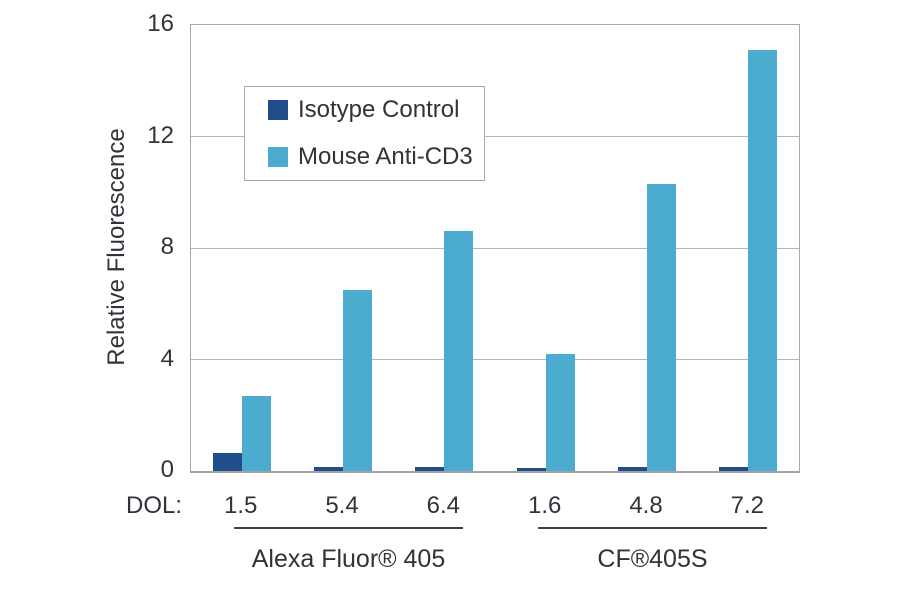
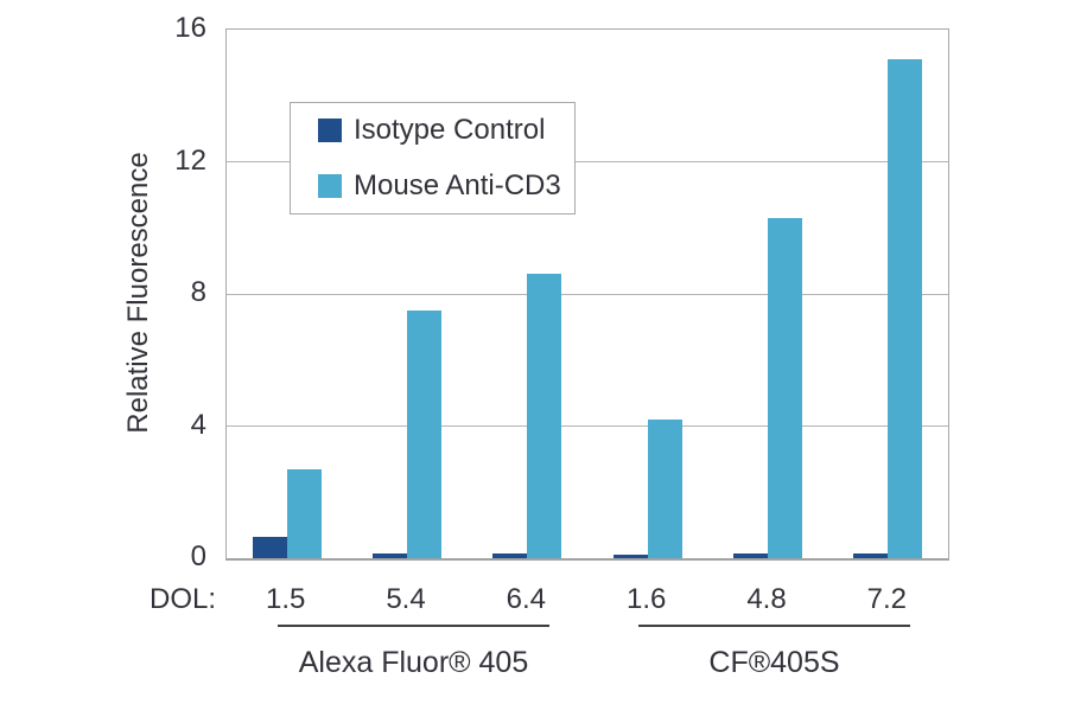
Mouse Anti-CD3/5.4: 6.5 -> 7.5
